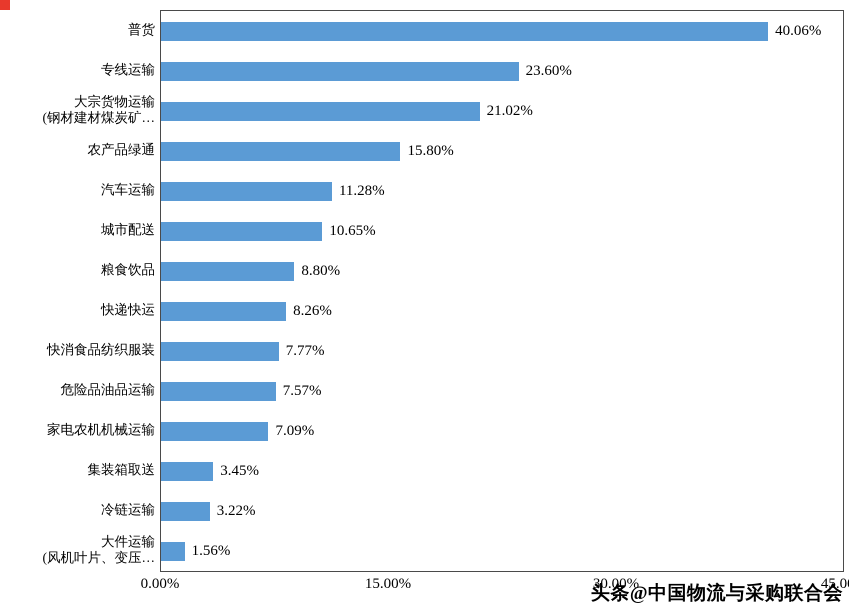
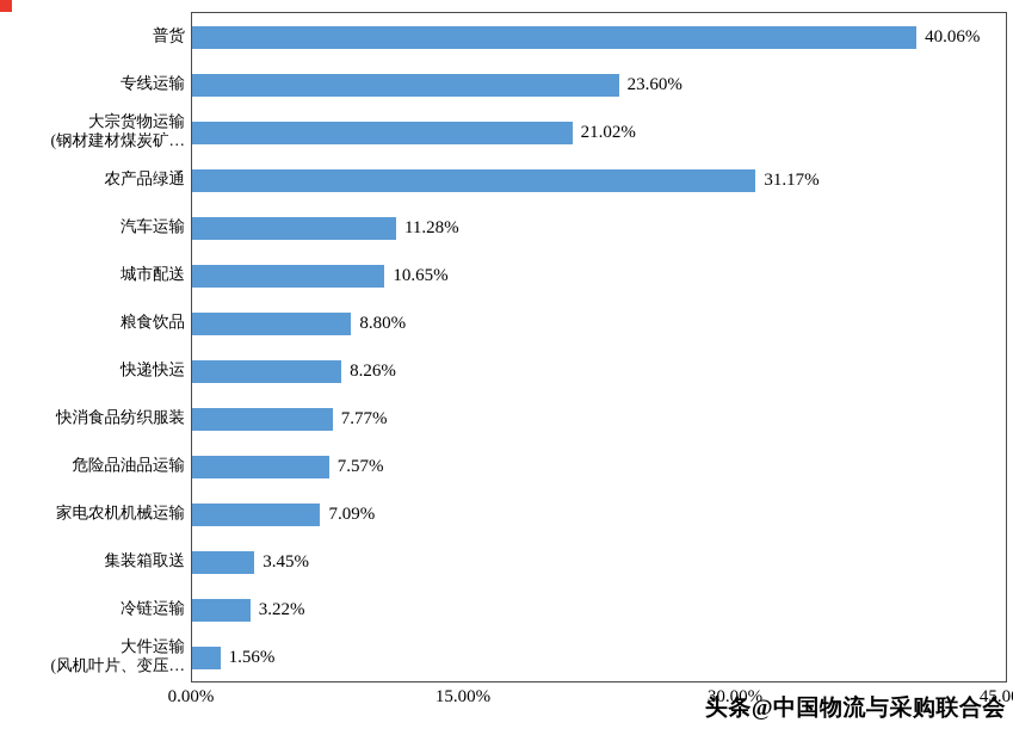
农产品绿通: 15.80% -> 31.17%
